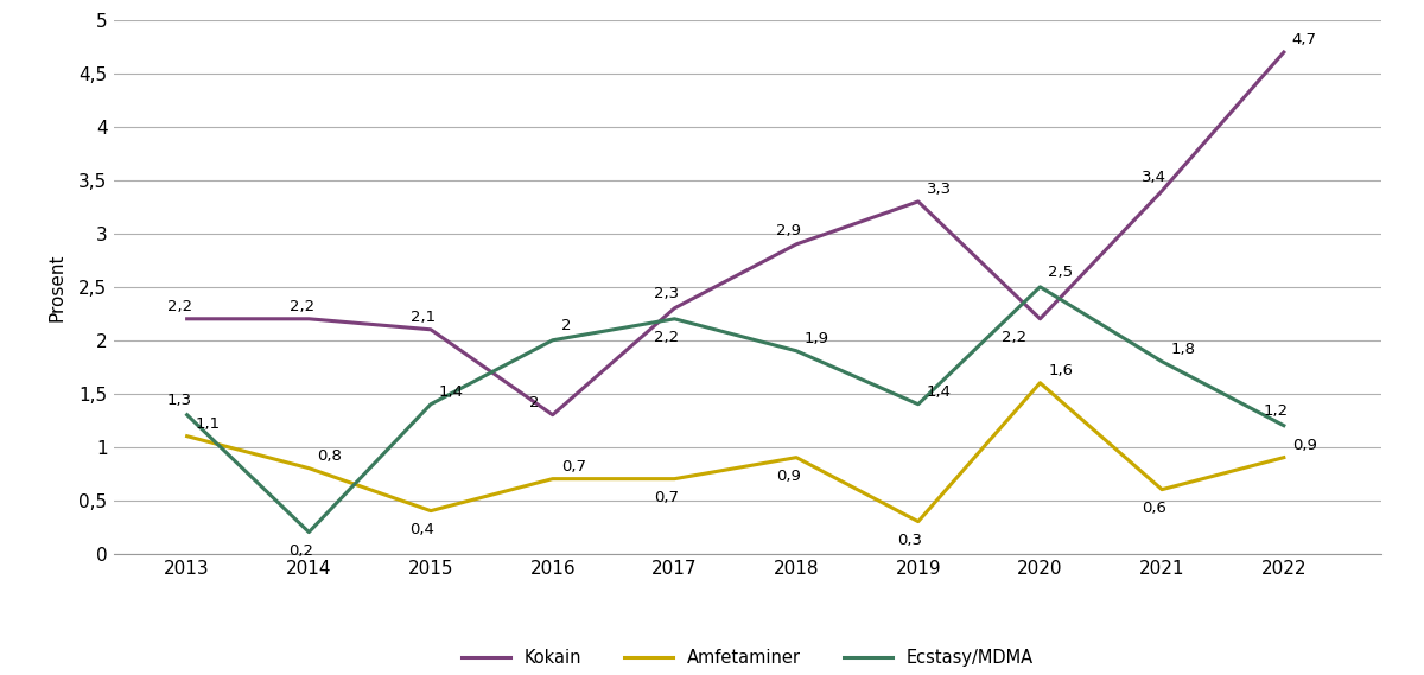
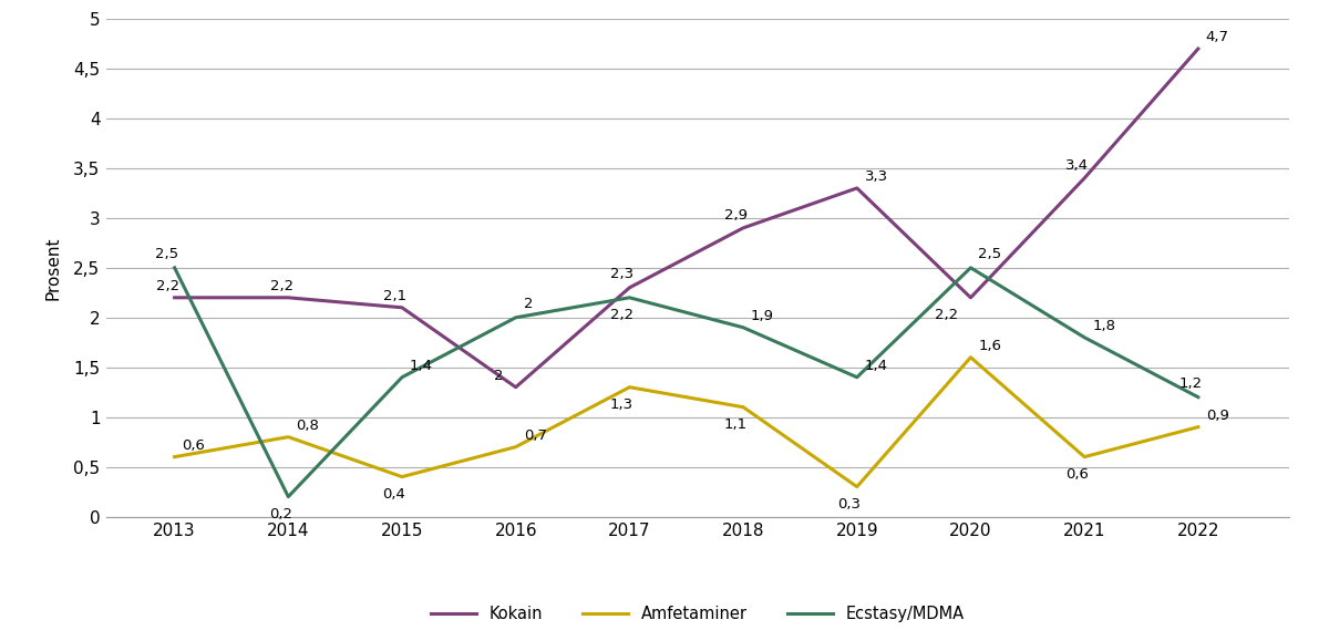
Amfetaminer/2013: 1,1 -> 0,6
Ecstasy/MDMA/2013: 1,3 -> 2,5
Amfetaminer/2017: 0,7 -> 1,3
Amfetaminer/2018: 0,9 -> 1,1
